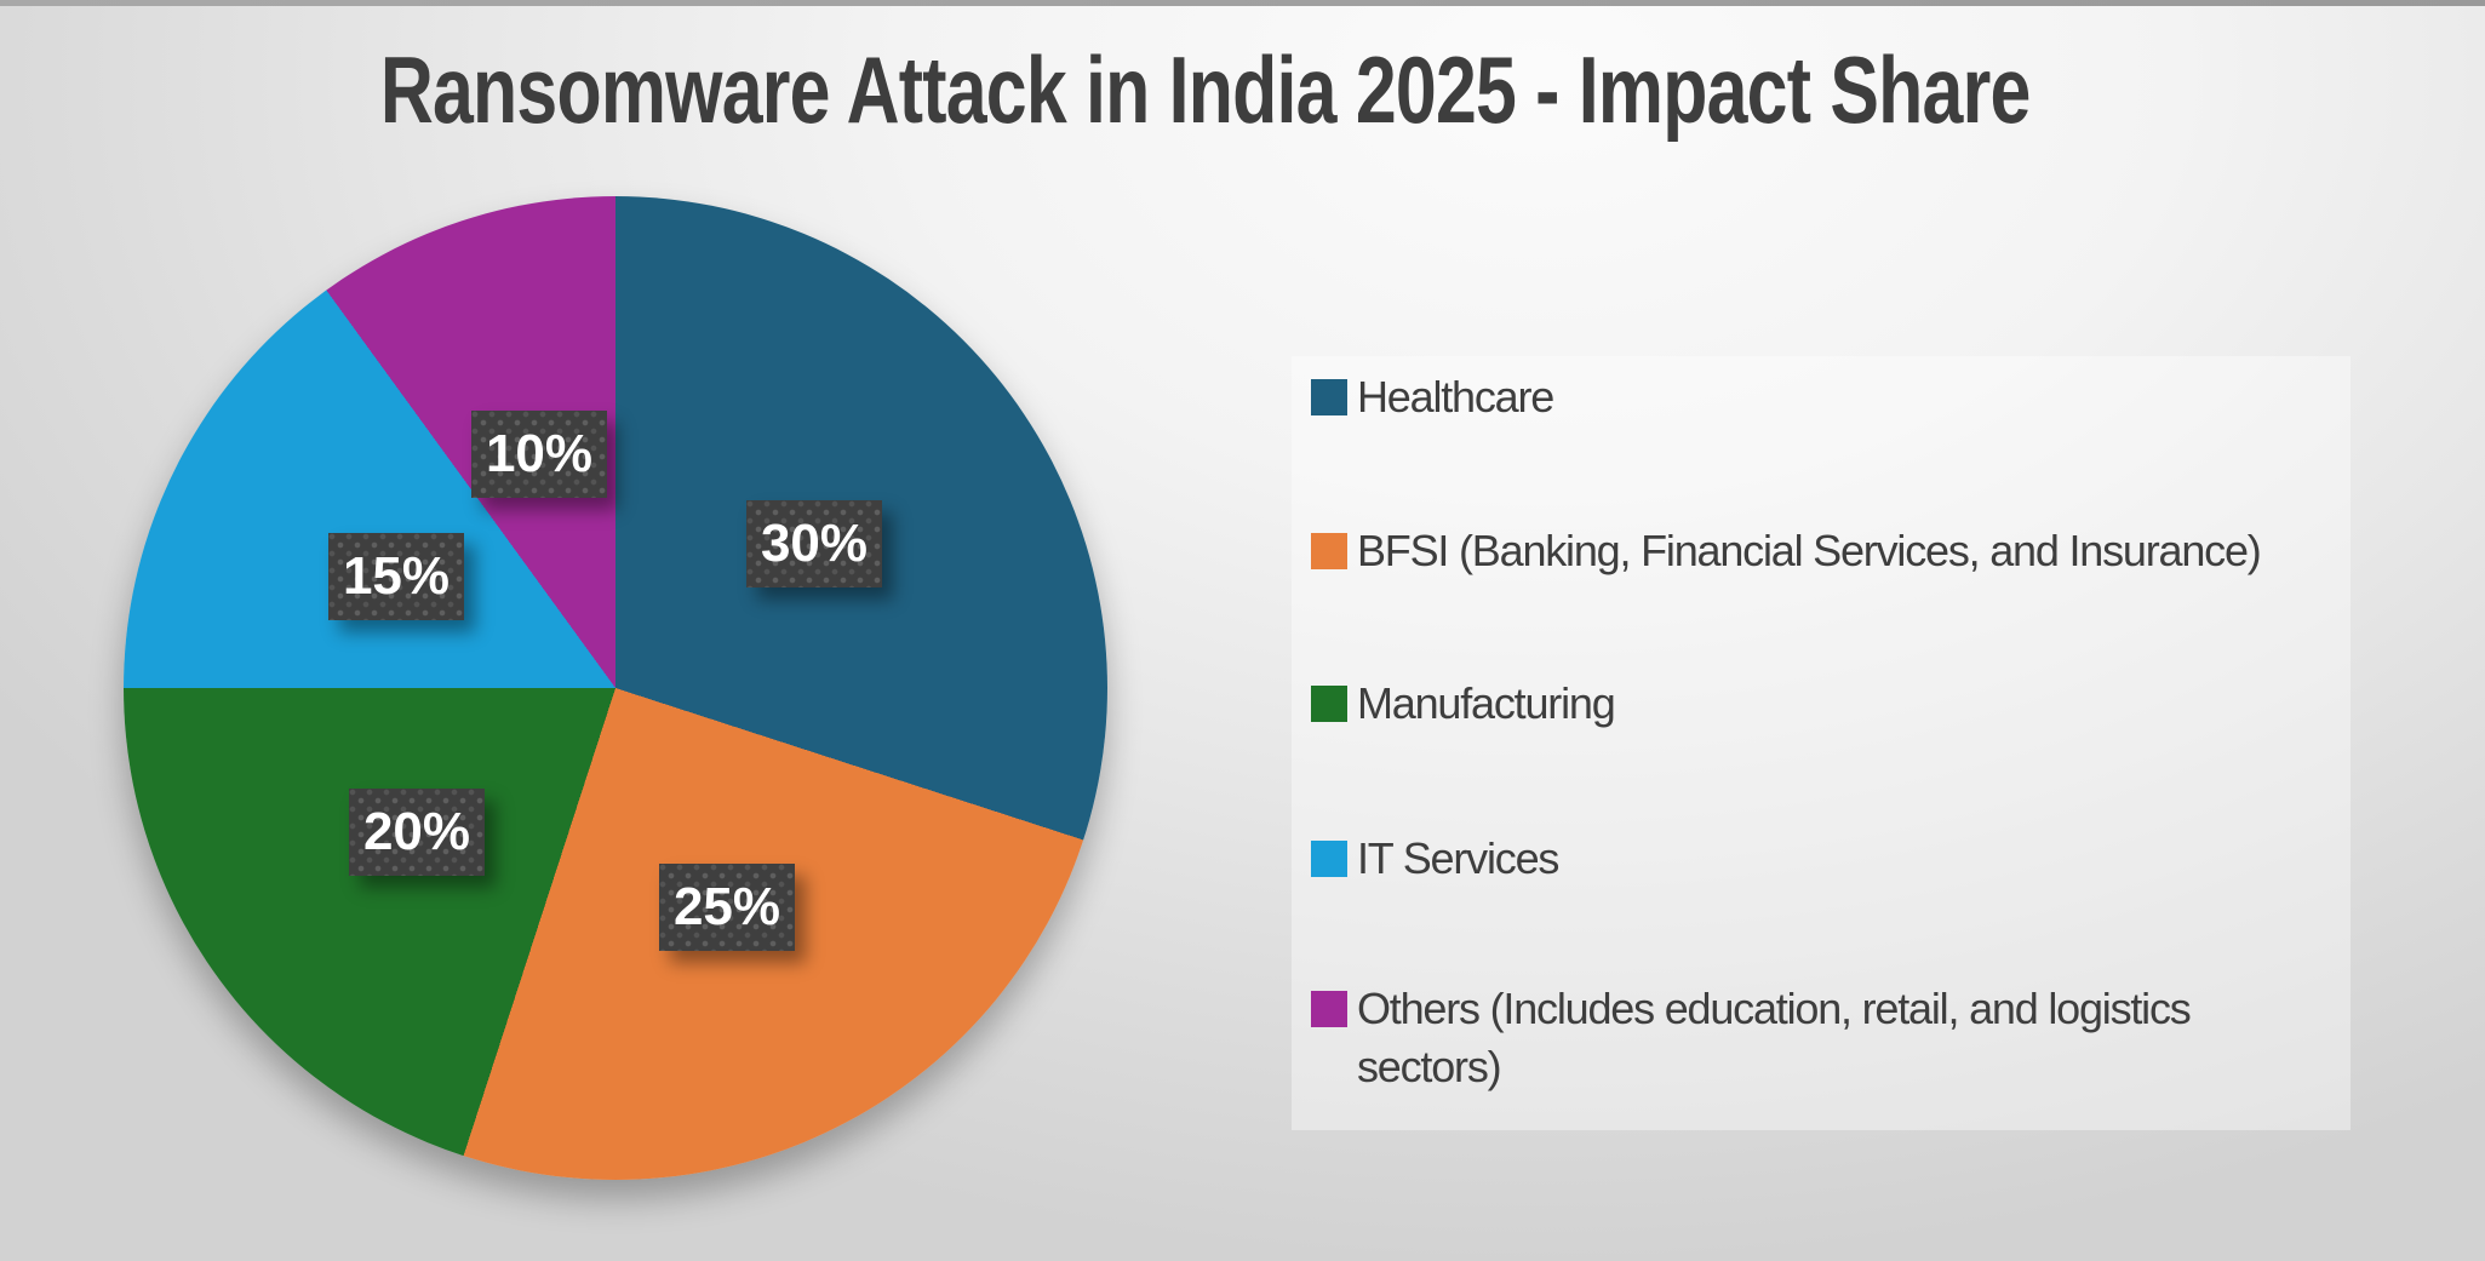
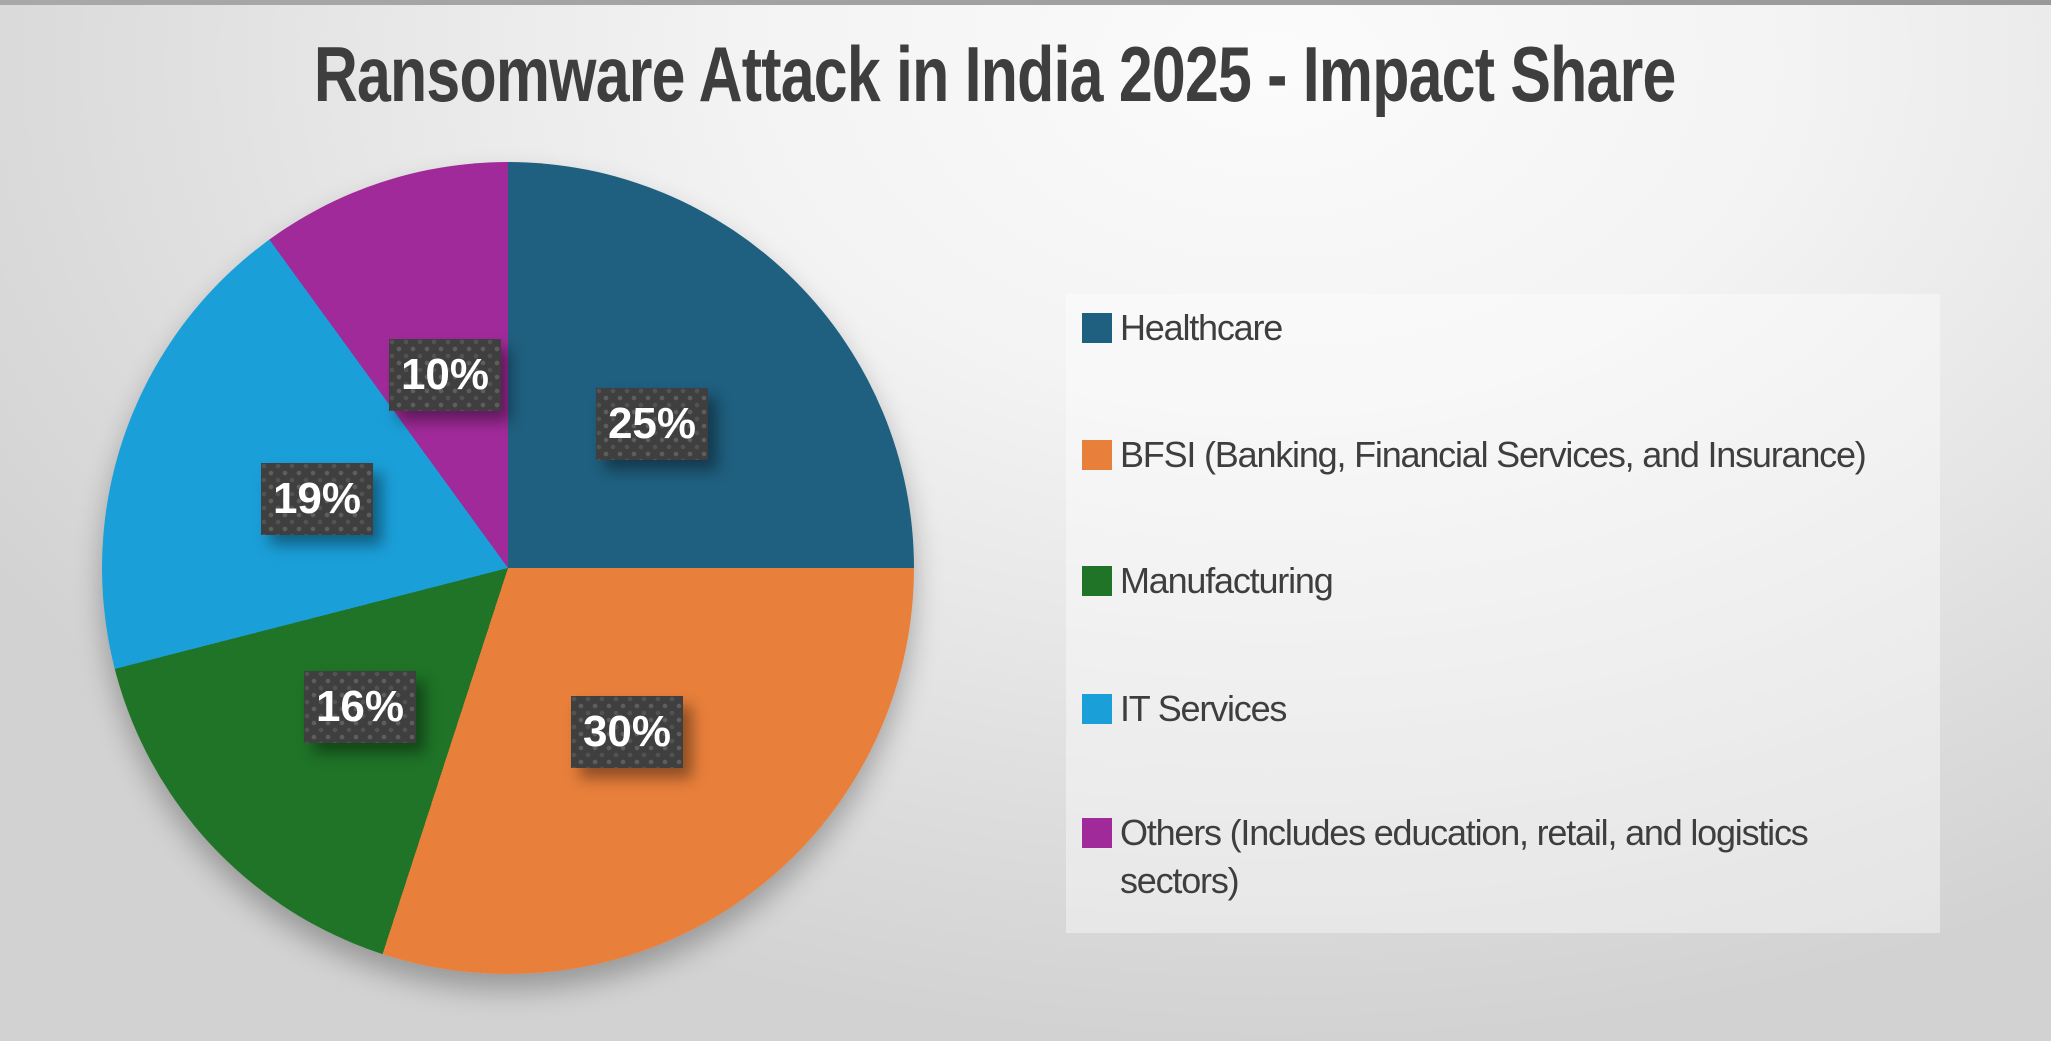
Healthcare: 30% -> 25%
BFSI (Banking, Financial Services, and Insurance): 25% -> 30%
Manufacturing: 20% -> 16%
IT Services: 15% -> 19%
